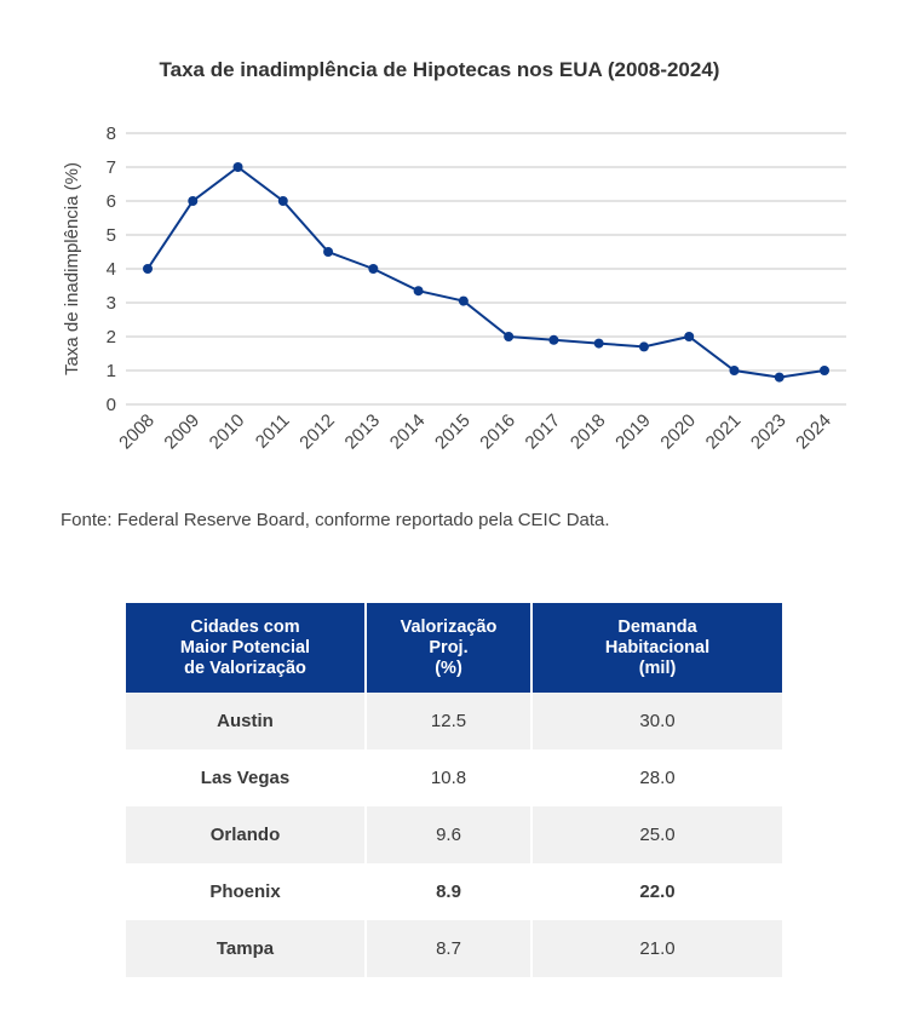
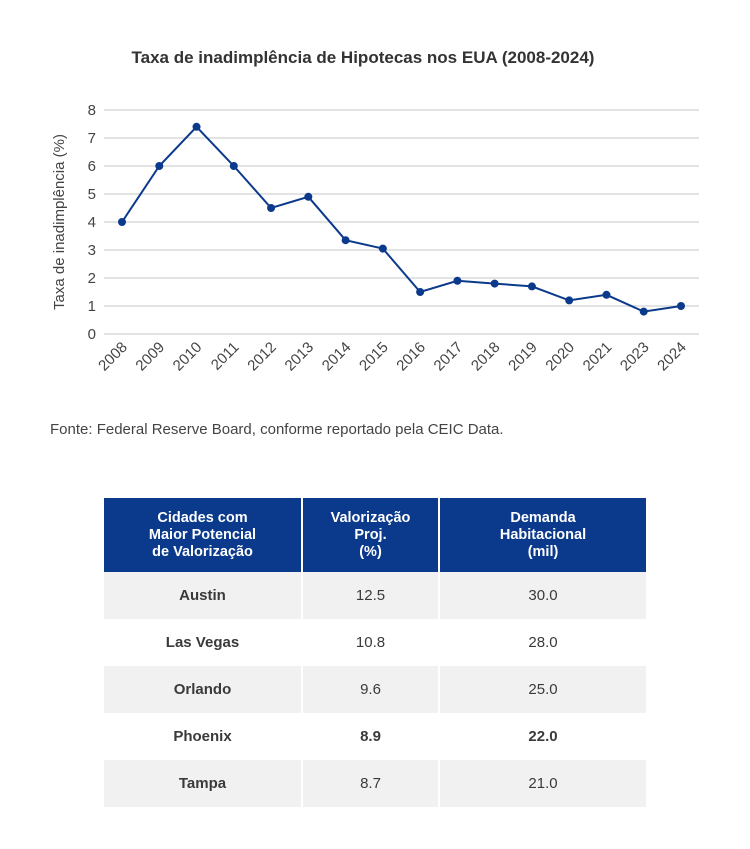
2010: 7.0 -> 7.4
2013: 4.0 -> 4.9
2016: 2.0 -> 1.5
2020: 2.0 -> 1.2
2021: 1.0 -> 1.4
